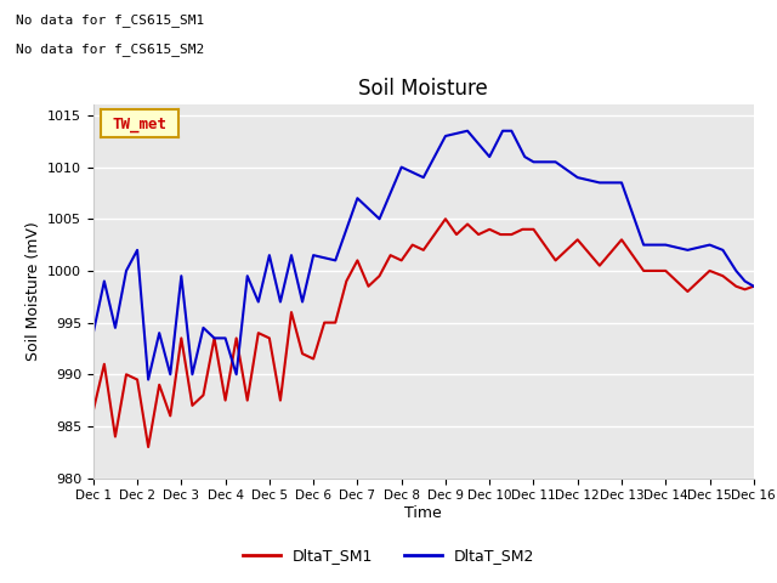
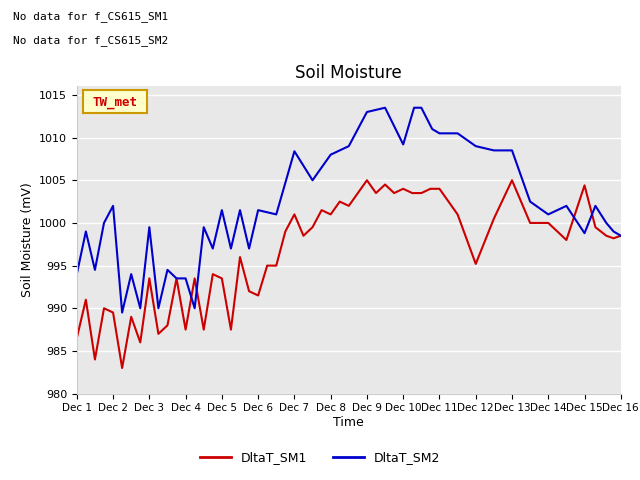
DltaT_SM2/Dec 7: 1007.0 -> 1008.4
DltaT_SM2/Dec 8: 1010.0 -> 1008.0
DltaT_SM2/Dec 10: 1011.0 -> 1009.2
DltaT_SM1/Dec 12: 1003.0 -> 995.2
DltaT_SM1/Dec 13: 1003.0 -> 1005.0
DltaT_SM2/Dec 14: 1002.5 -> 1001.0
DltaT_SM1/Dec 15: 1000.0 -> 1004.4
DltaT_SM2/Dec 15: 1002.5 -> 998.8
